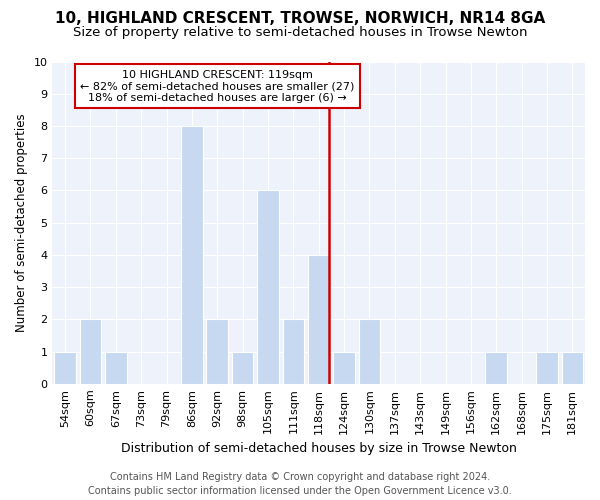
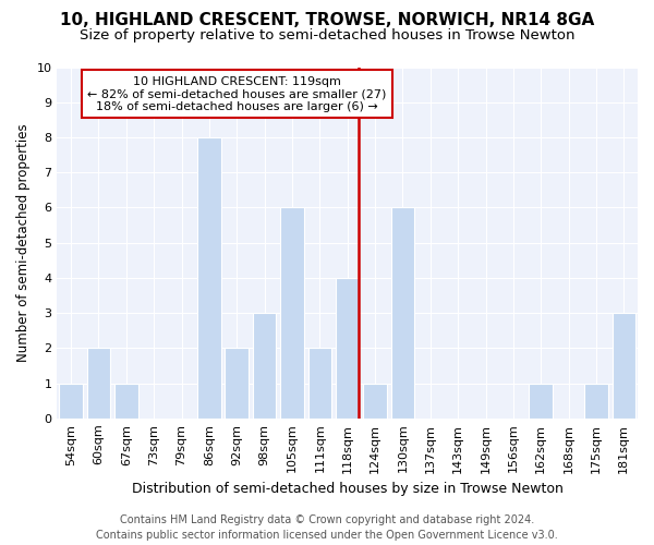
98sqm: 1 -> 3
130sqm: 2 -> 6
181sqm: 1 -> 3
